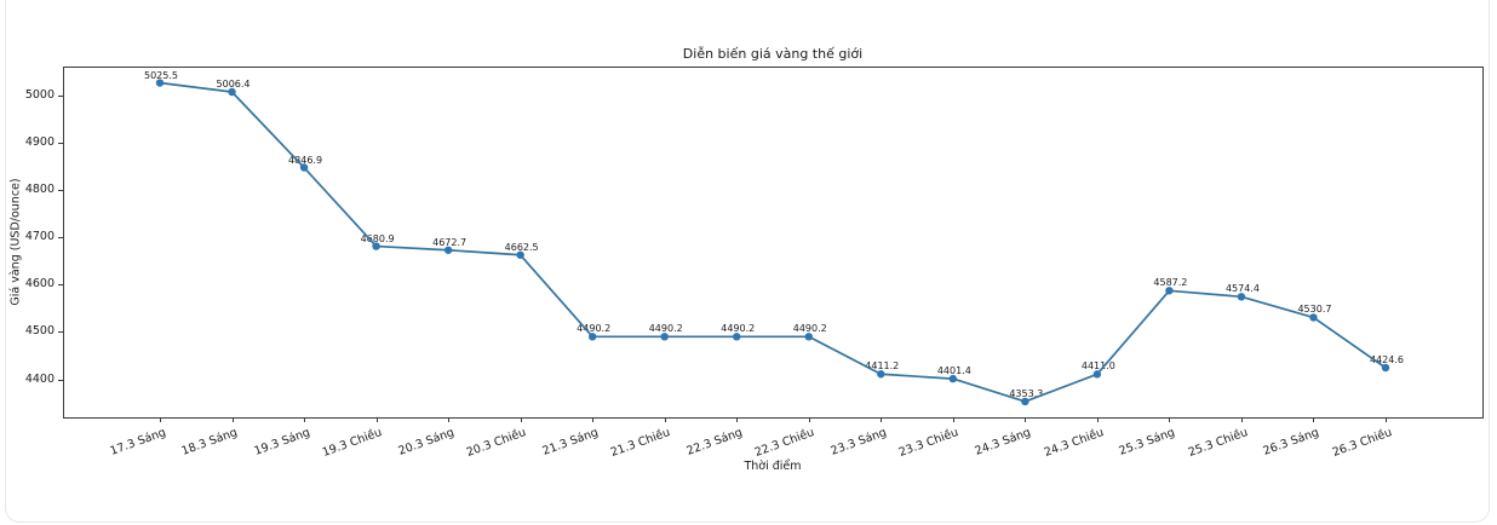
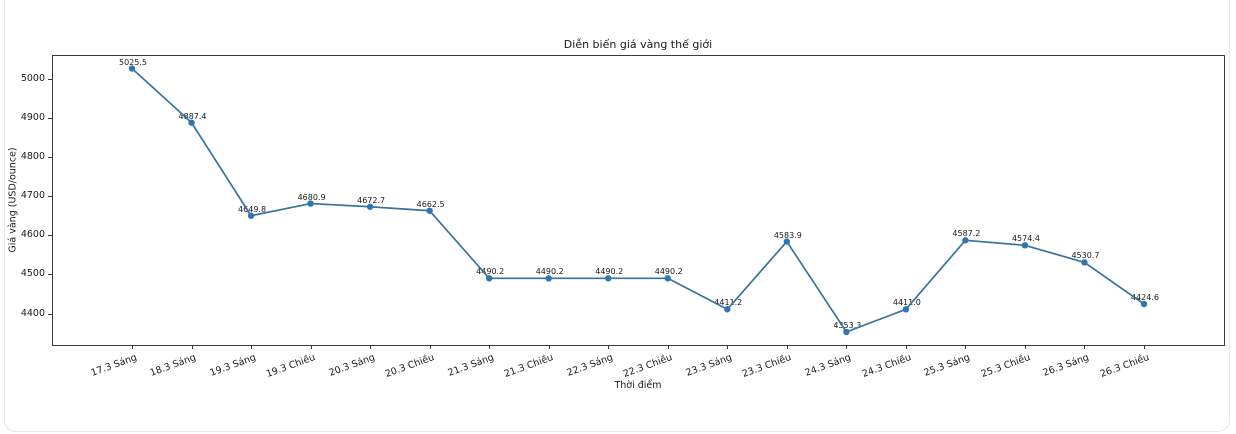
18.3 Sáng: 5006.4 -> 4887.4
19.3 Sáng: 4846.9 -> 4649.8
23.3 Chiều: 4401.4 -> 4583.9
